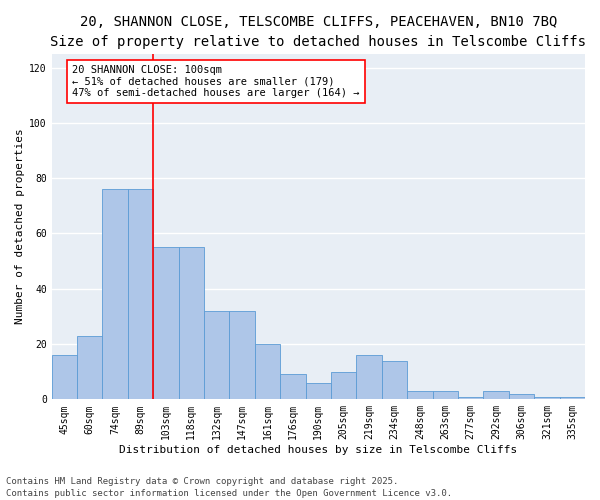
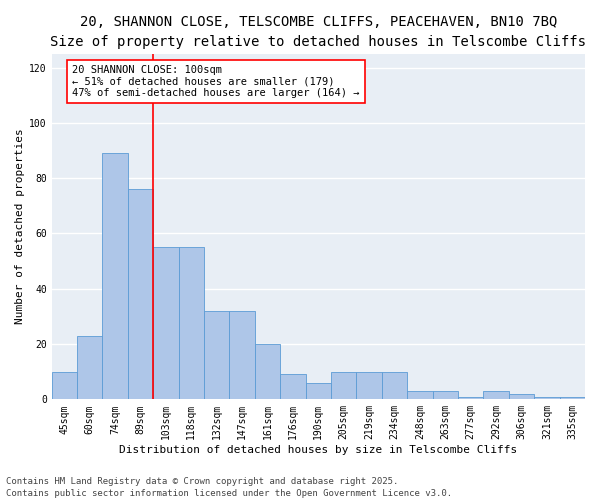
45sqm: 16 -> 10
74sqm: 76 -> 89
219sqm: 16 -> 10
234sqm: 14 -> 10
